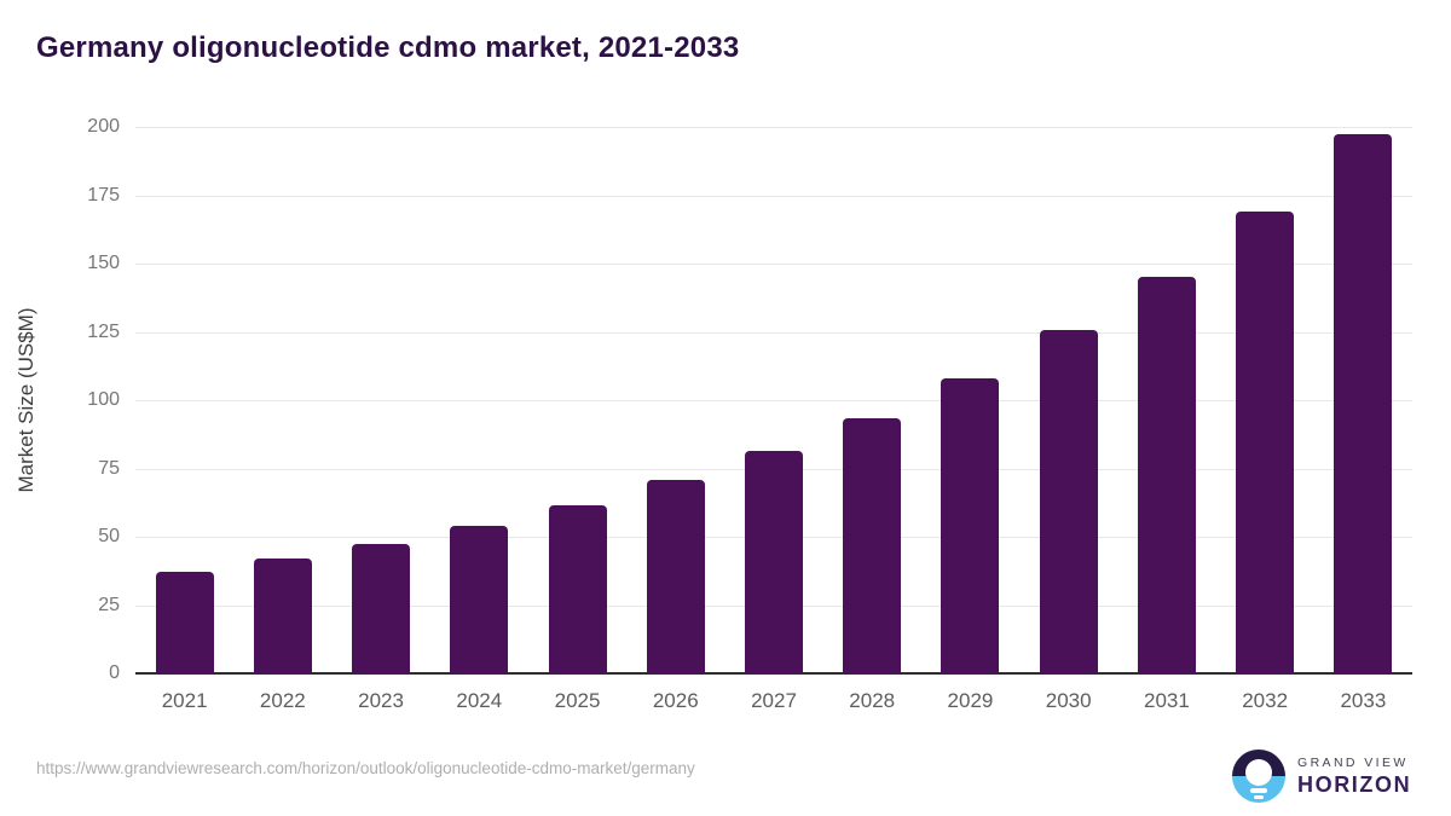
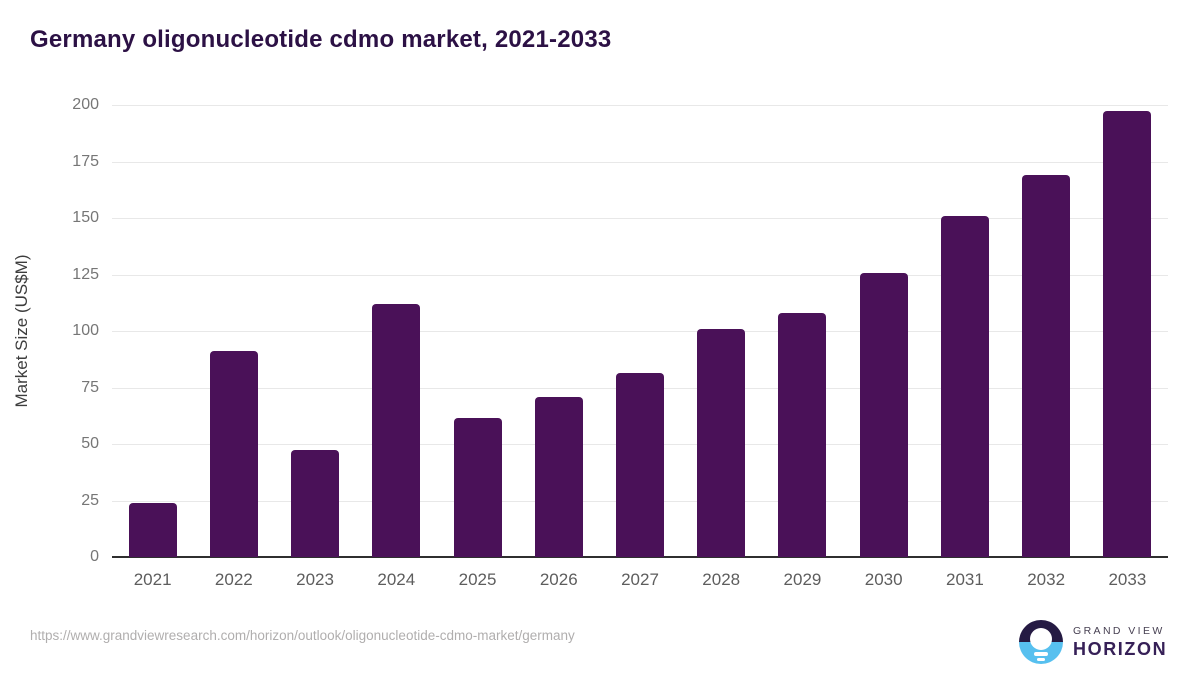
2021: 37 -> 24
2022: 42 -> 91
2024: 54 -> 112
2028: 94 -> 101
2031: 145 -> 151
